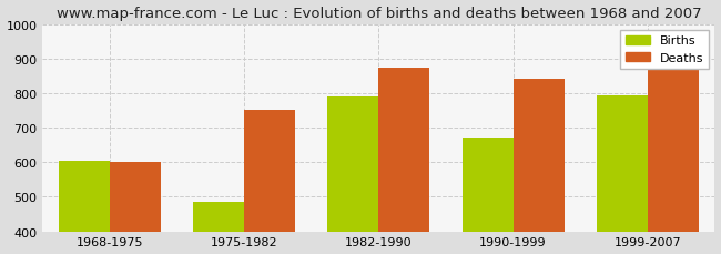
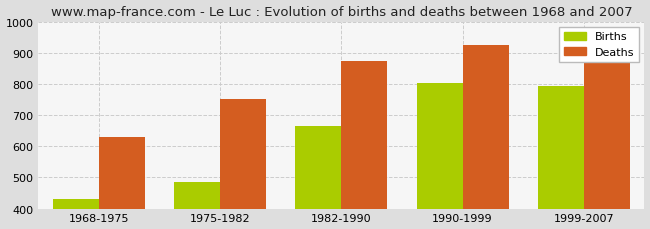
Births/1968-1975: 605 -> 430
Deaths/1968-1975: 600 -> 630
Births/1982-1990: 790 -> 665
Births/1990-1999: 670 -> 802
Deaths/1990-1999: 840 -> 926
